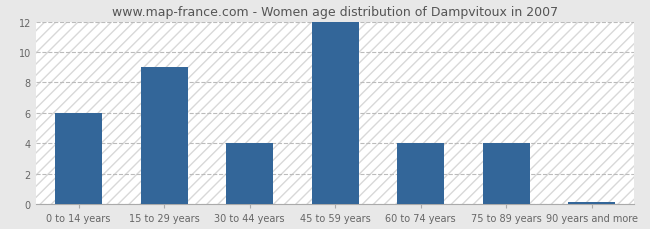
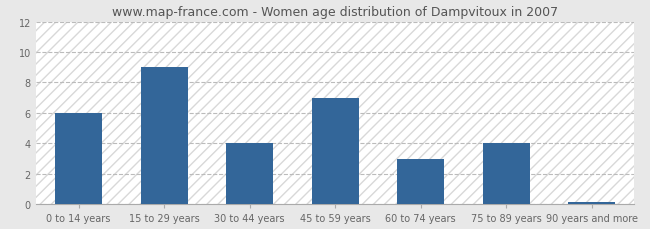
45 to 59 years: 12.0 -> 7.0
60 to 74 years: 4.0 -> 3.0
